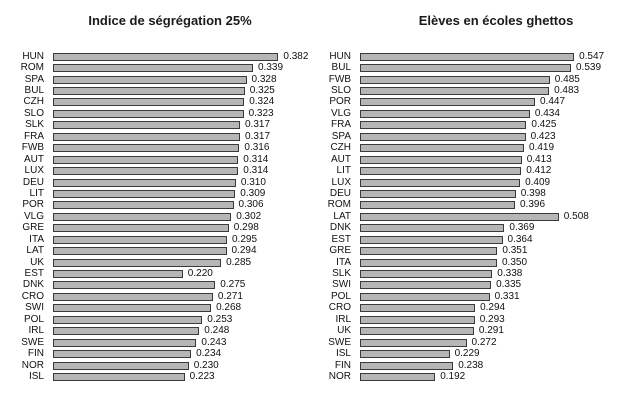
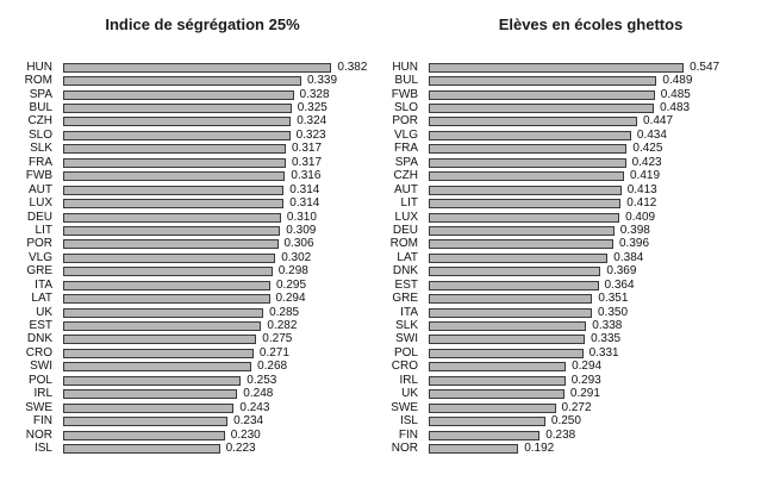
Indice de ségrégation 25%/EST: 0.220 -> 0.282
Elèves en écoles ghettos/BUL: 0.539 -> 0.489
Elèves en écoles ghettos/LAT: 0.508 -> 0.384
Elèves en écoles ghettos/ISL: 0.229 -> 0.250
